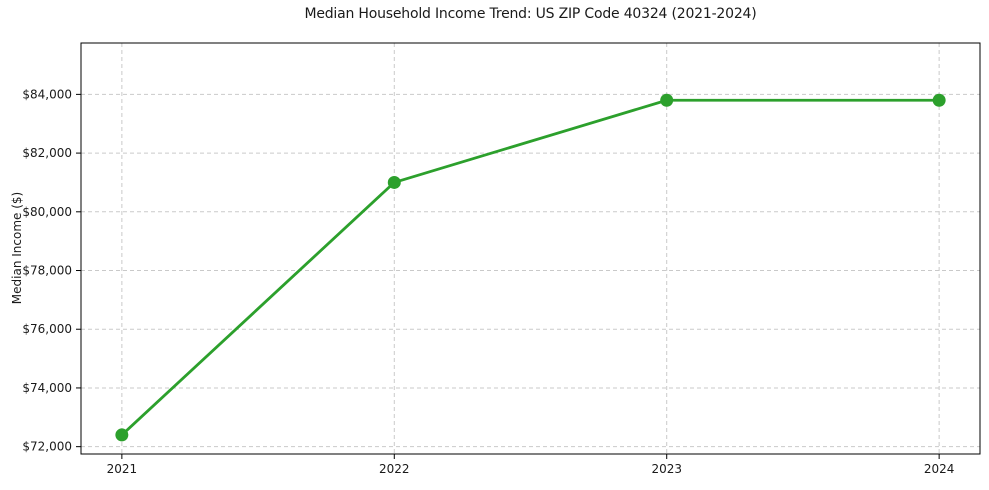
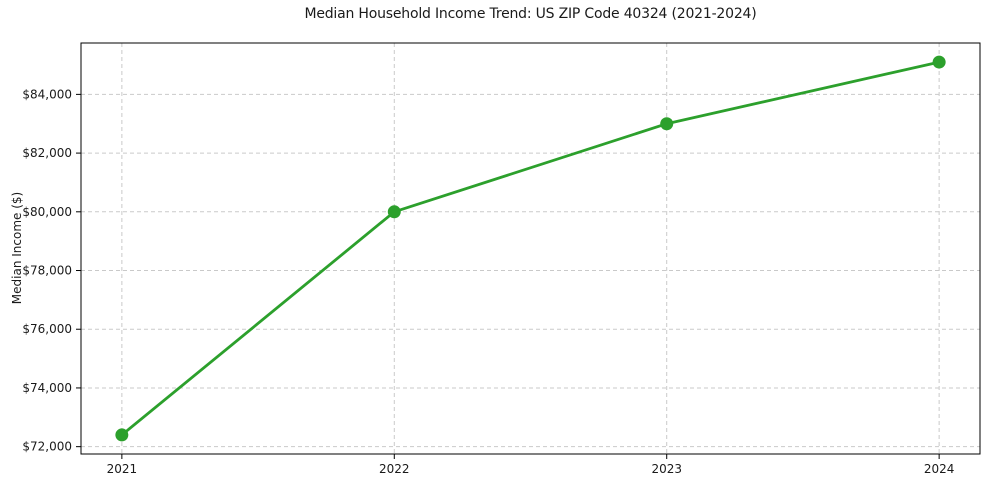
2022: $81000 -> $80000
2023: $83800 -> $83000
2024: $83800 -> $85100
